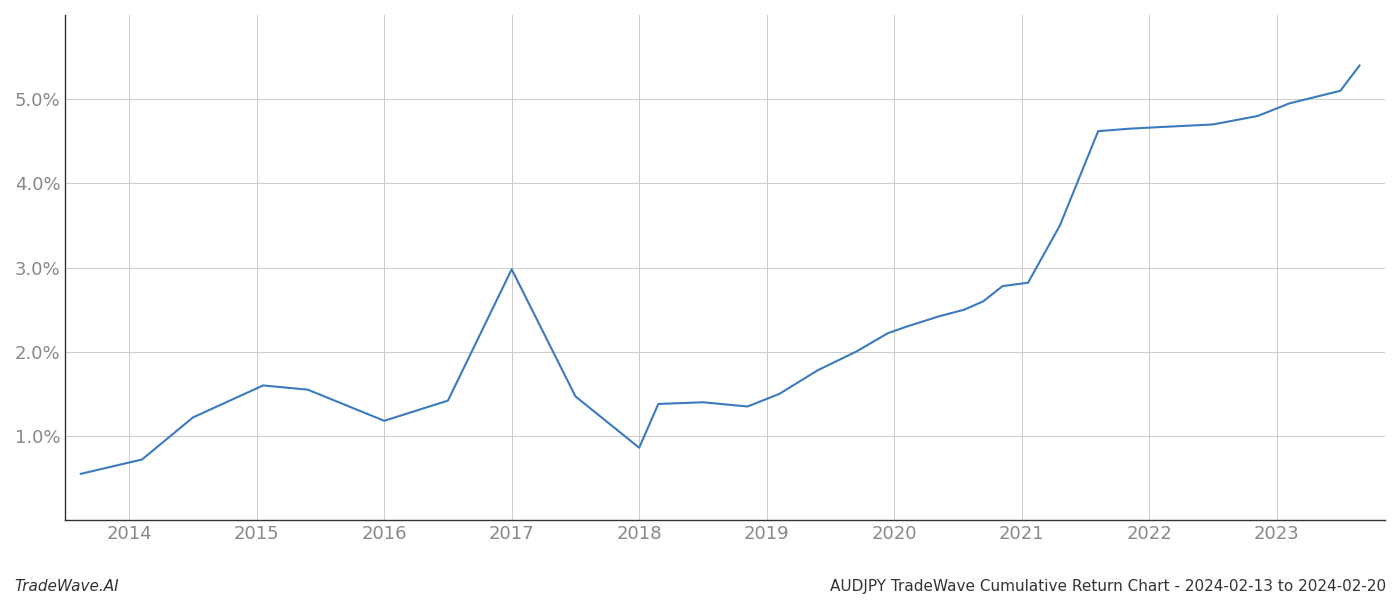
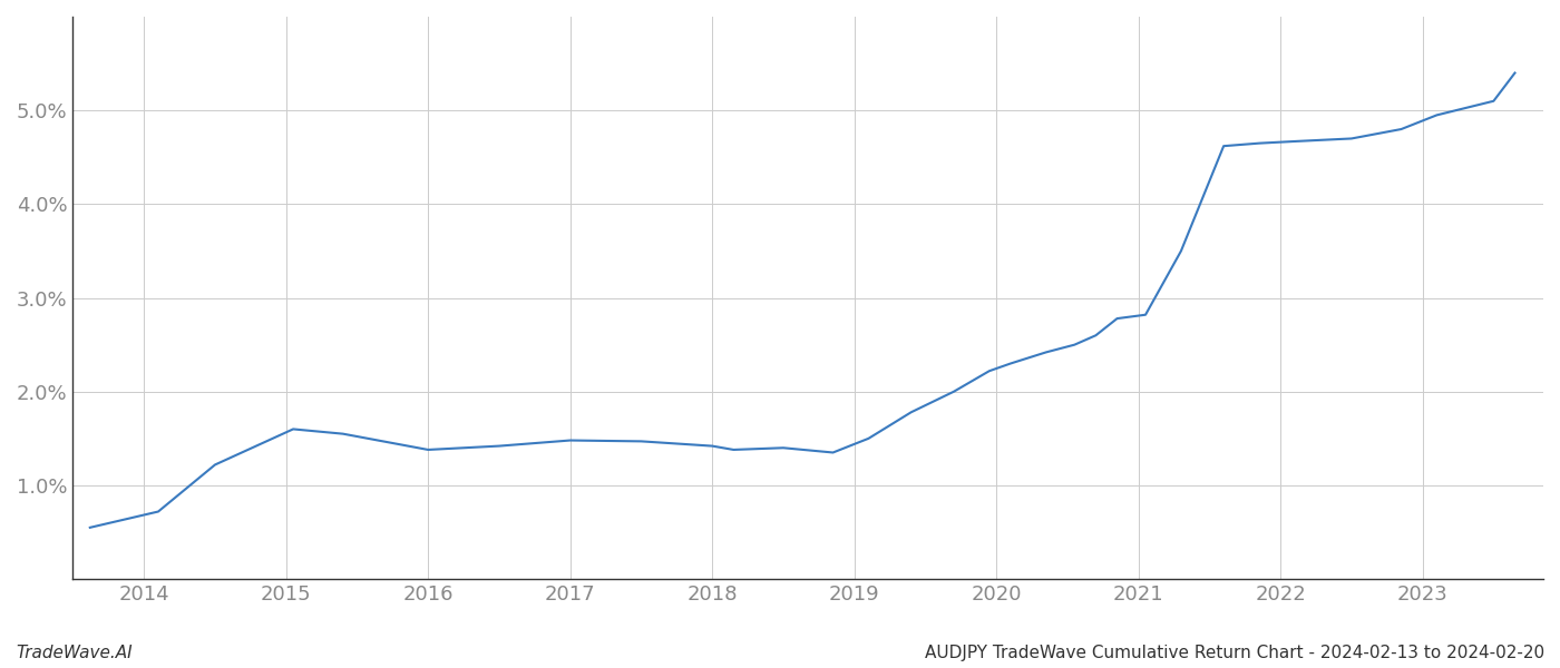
2016: 1.18% -> 1.38%
2017: 2.98% -> 1.48%
2018: 0.86% -> 1.42%
